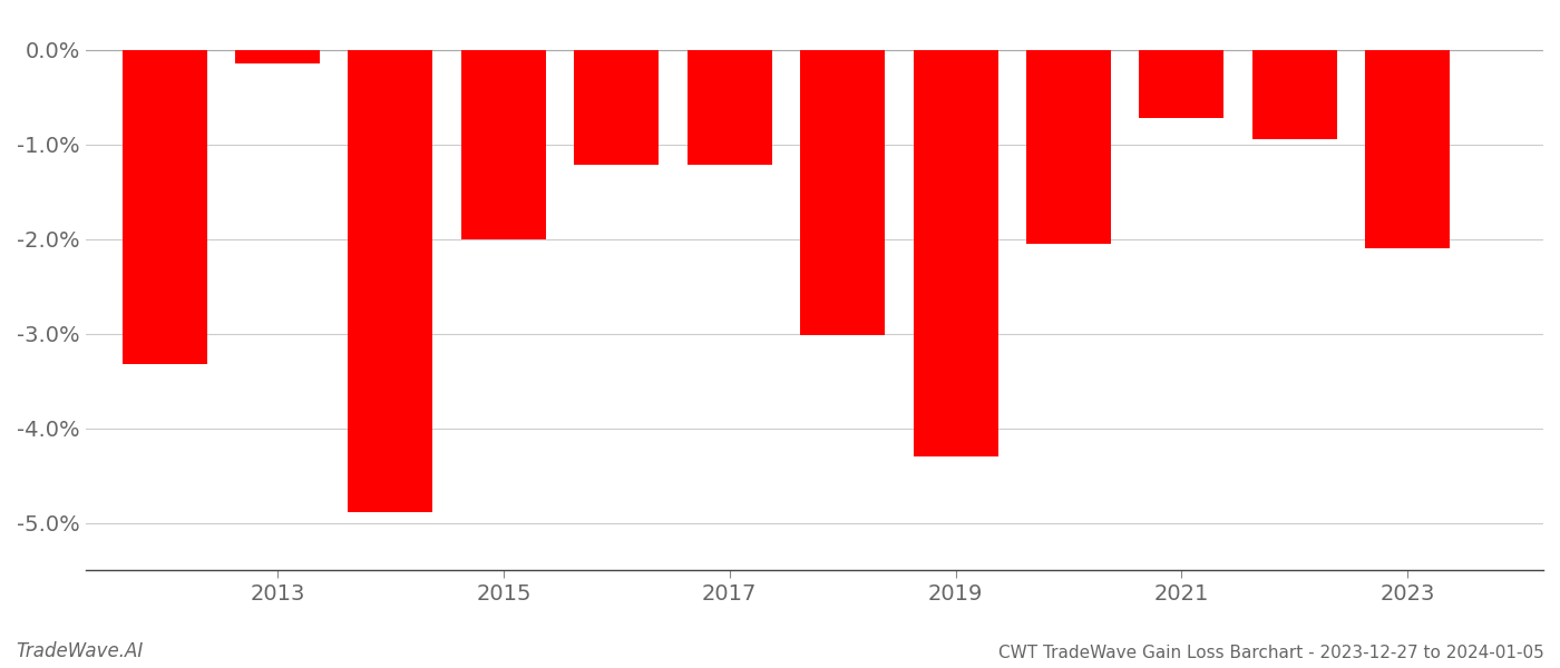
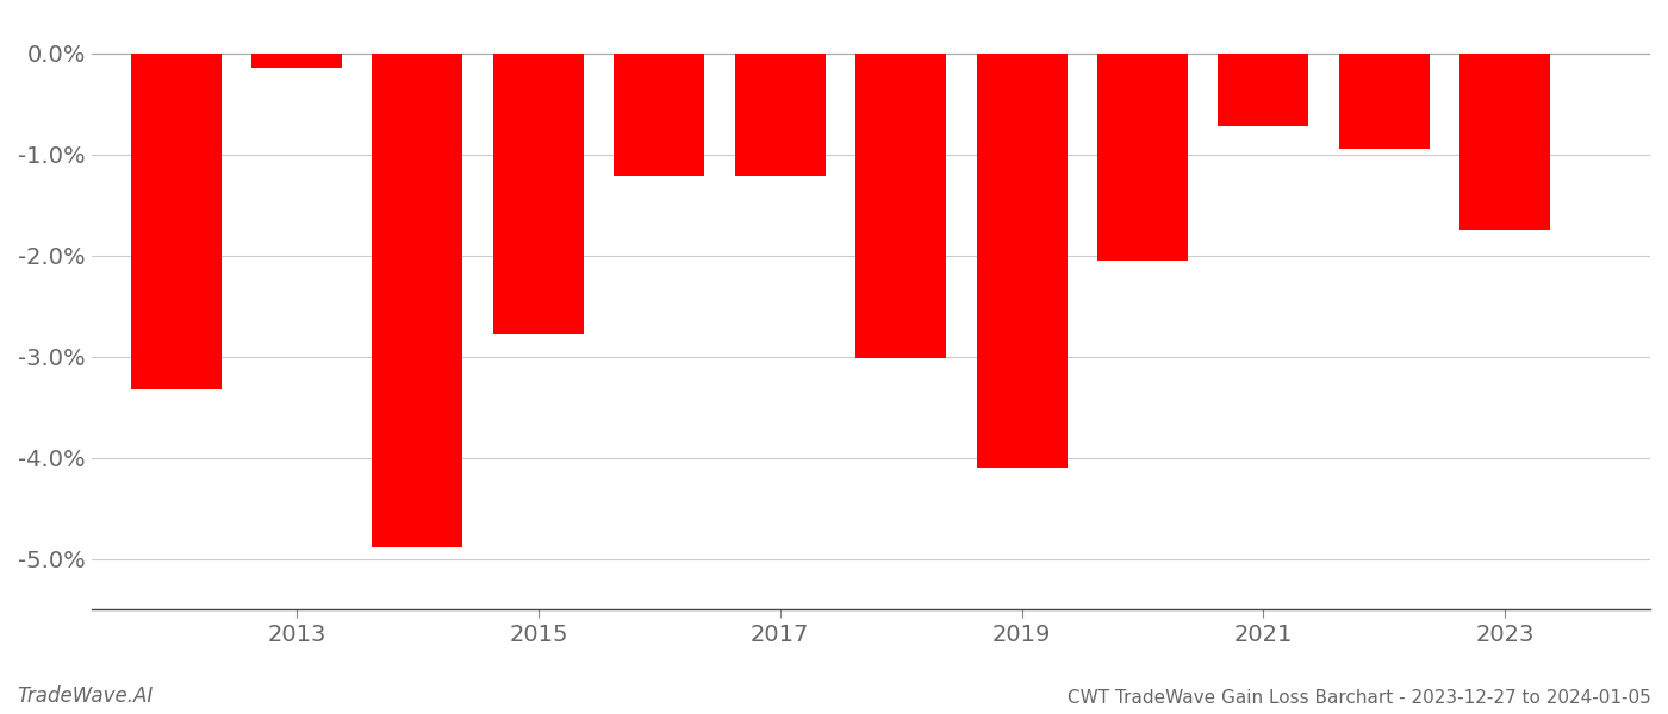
2015: -2.00% -> -2.78%
2019: -4.30% -> -4.10%
2023: -2.10% -> -1.75%
